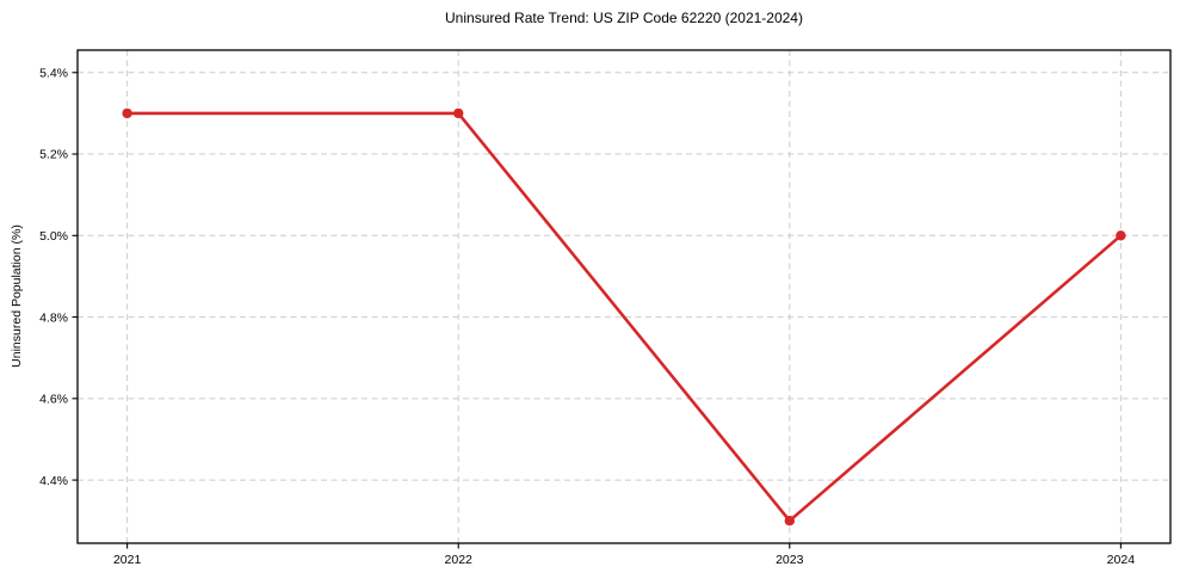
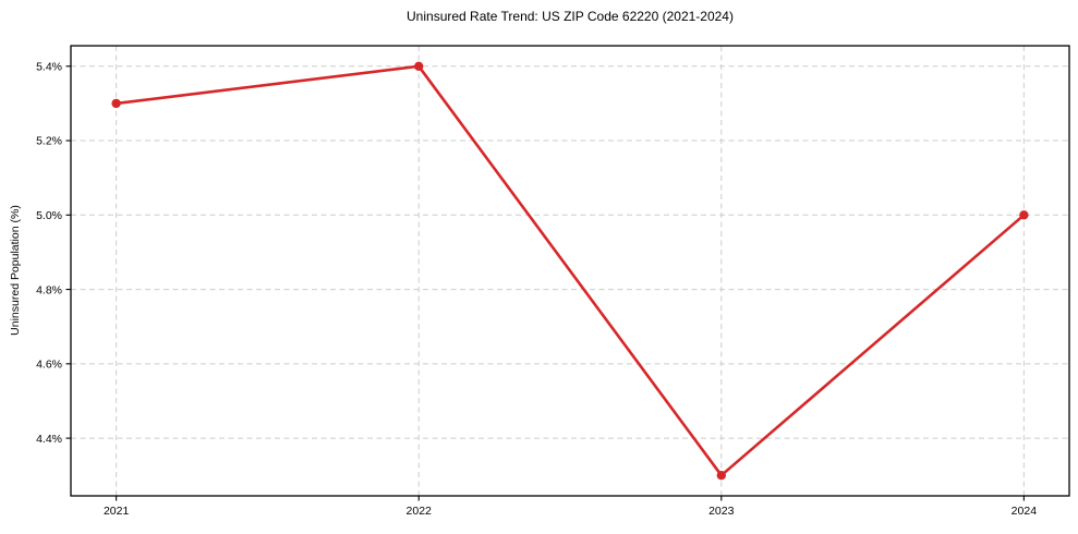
2022: 5.3% -> 5.4%
